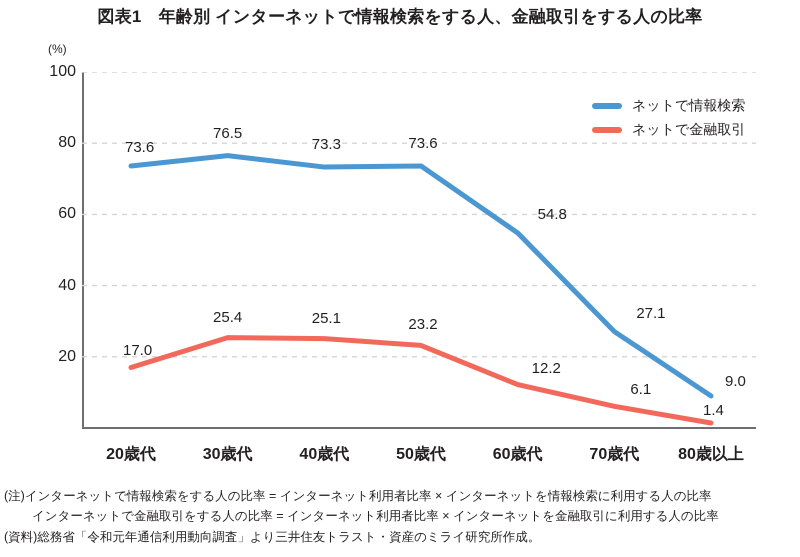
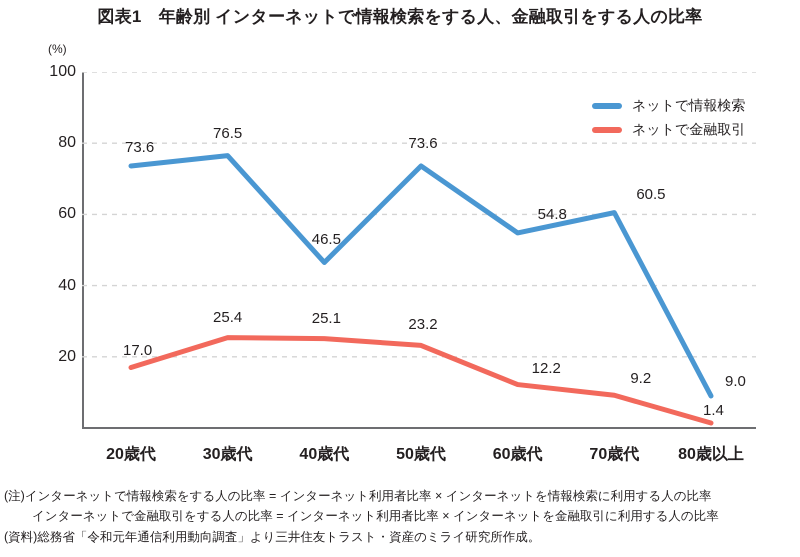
ネットで情報検索/40歳代: 73.3 -> 46.5
ネットで情報検索/70歳代: 27.1 -> 60.5
ネットで金融取引/70歳代: 6.1 -> 9.2
